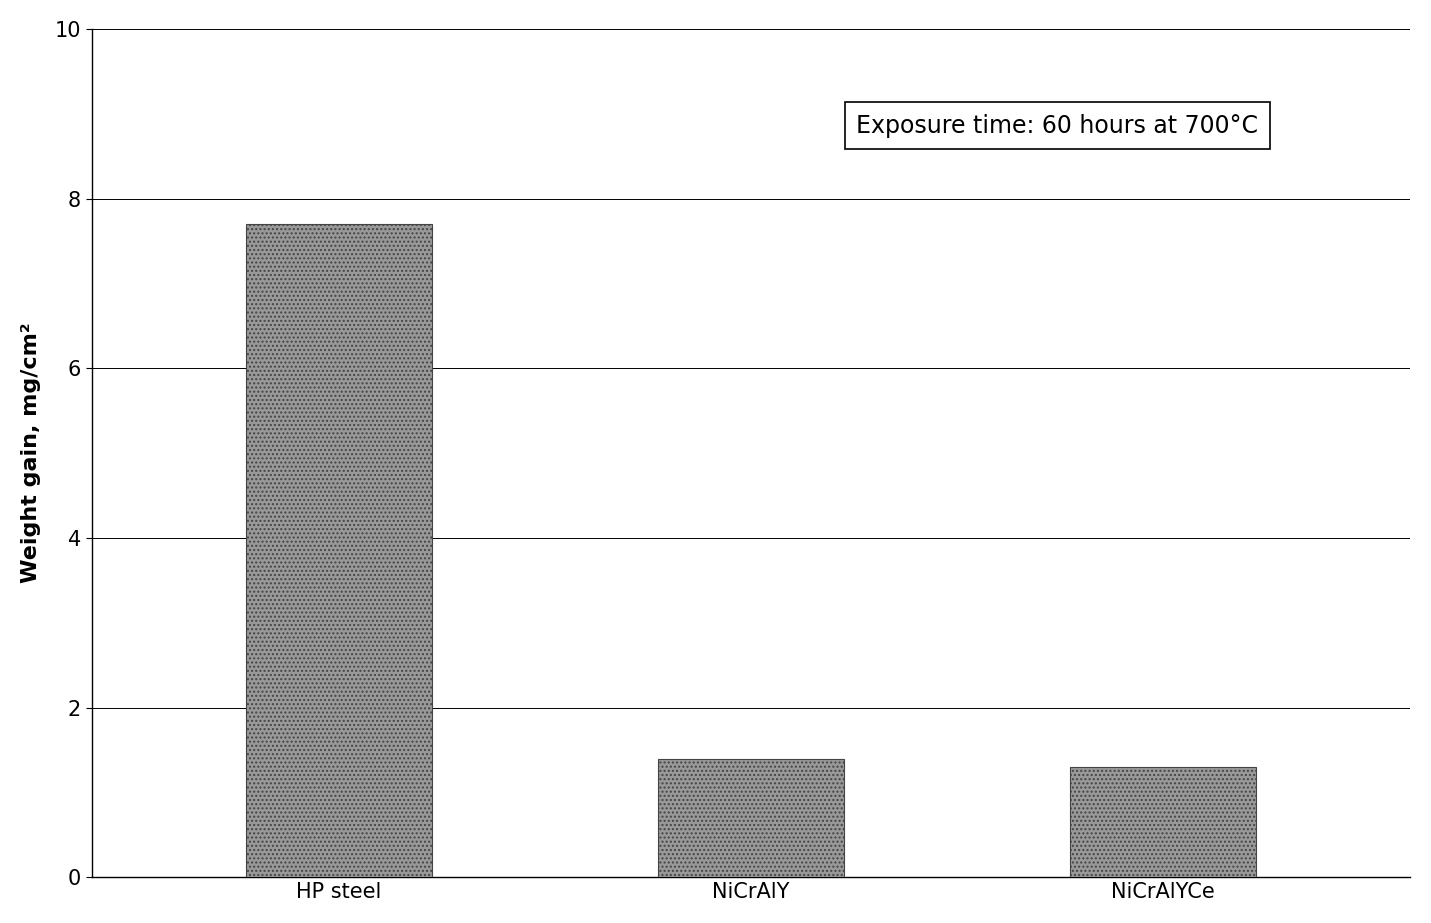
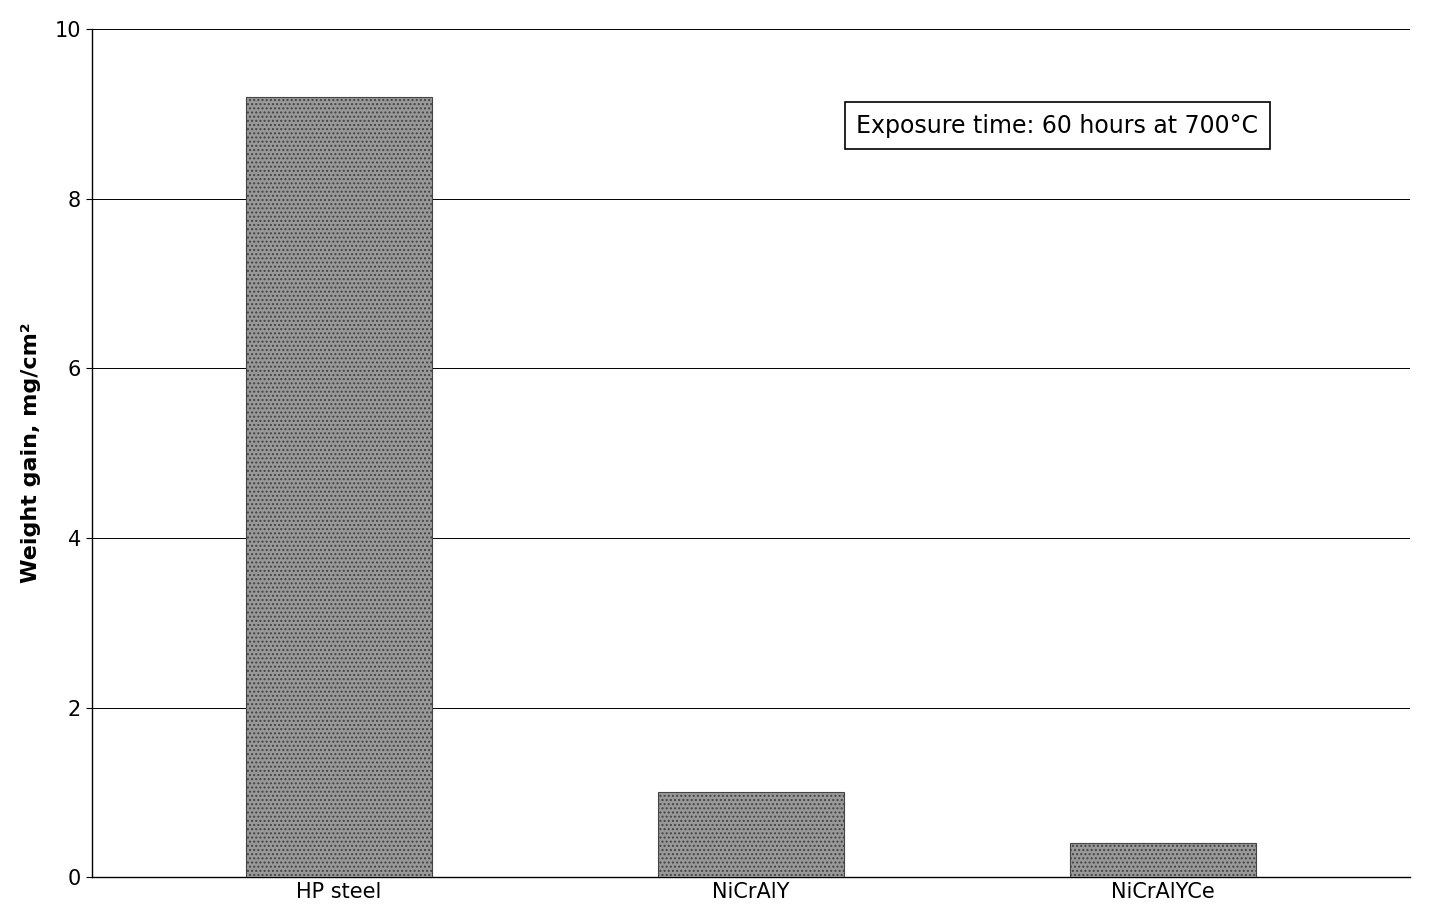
HP steel: 7.7 -> 9.2
NiCrAlY: 1.4 -> 1.0
NiCrAlYCe: 1.3 -> 0.4
